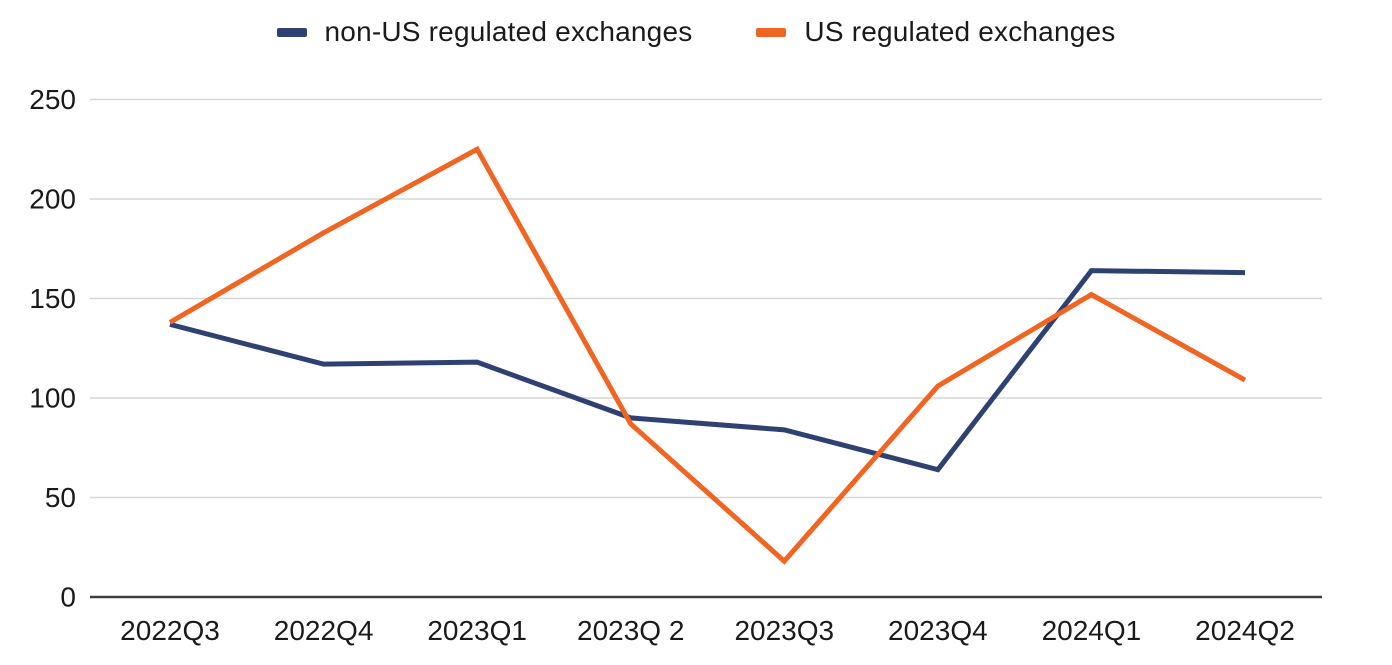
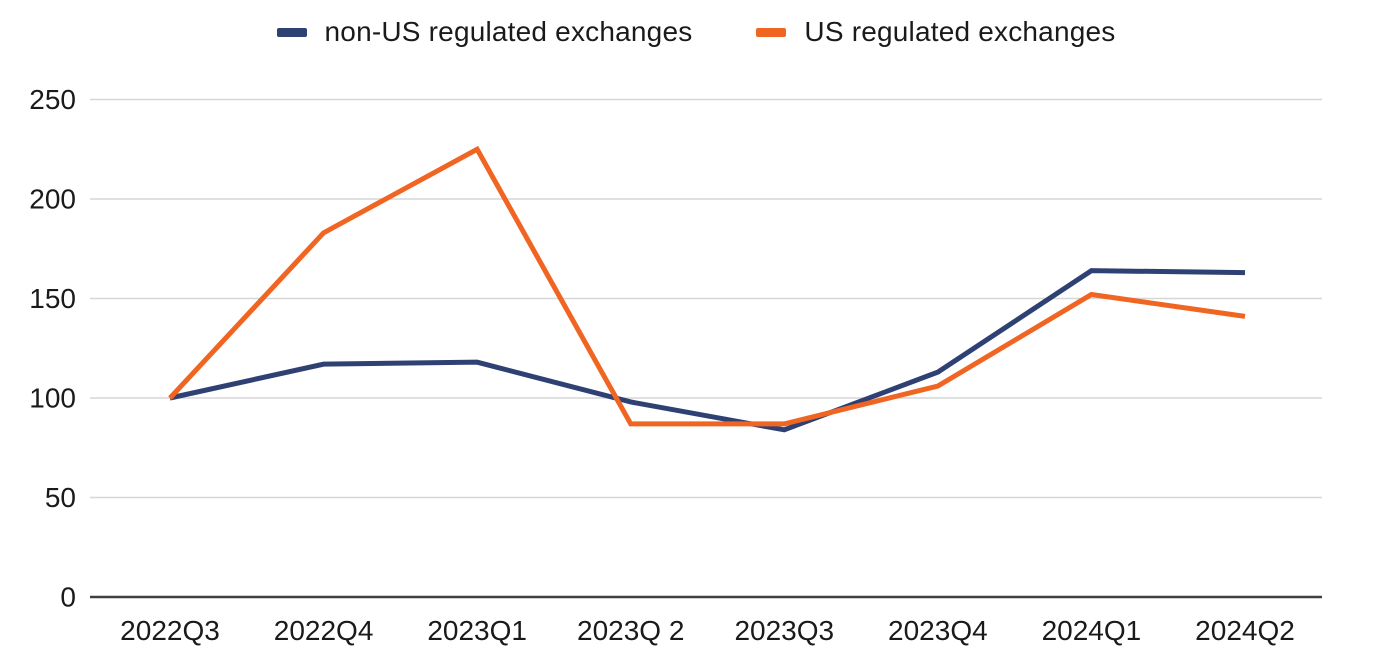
non-US regulated exchanges/2022Q3: 137 -> 100
US regulated exchanges/2022Q3: 138 -> 100
non-US regulated exchanges/2023Q 2: 90 -> 98
US regulated exchanges/2023Q3: 18 -> 87
non-US regulated exchanges/2023Q4: 64 -> 113
US regulated exchanges/2024Q2: 109 -> 141
